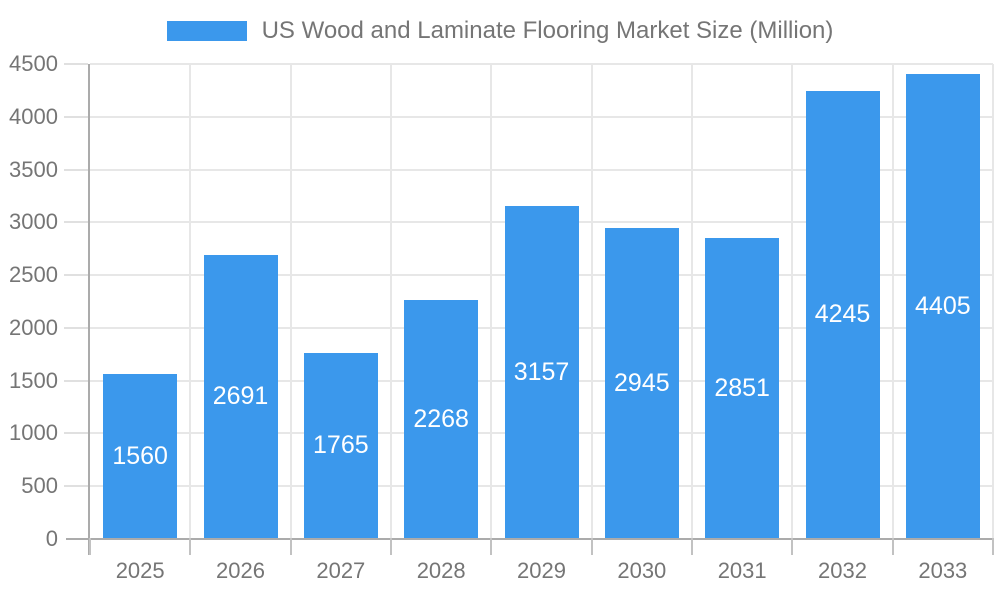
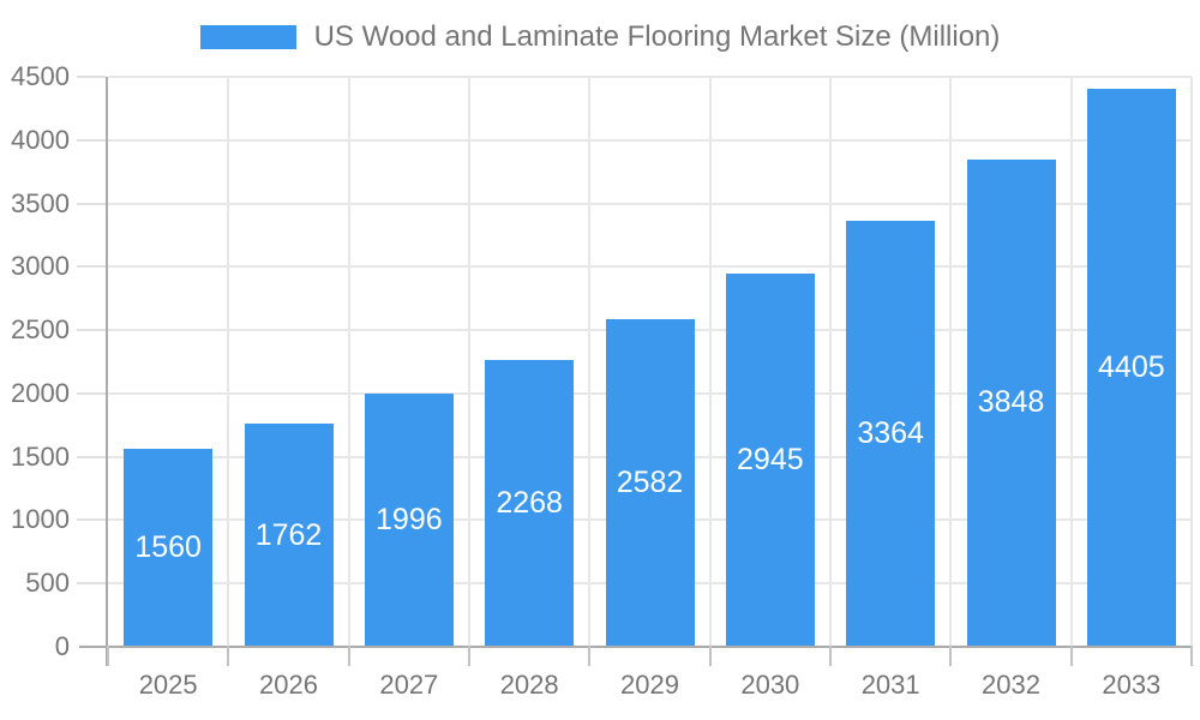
2026: 2691 -> 1762
2027: 1765 -> 1996
2029: 3157 -> 2582
2031: 2851 -> 3364
2032: 4245 -> 3848
